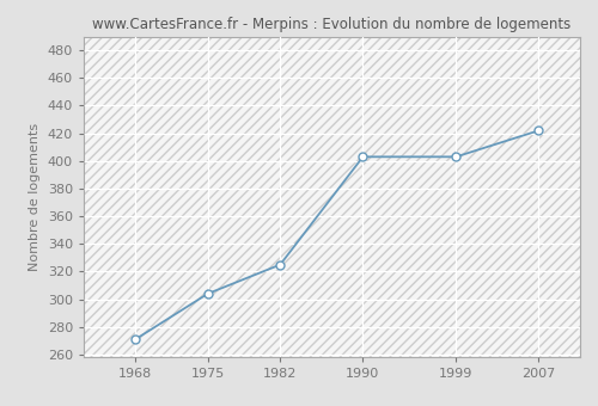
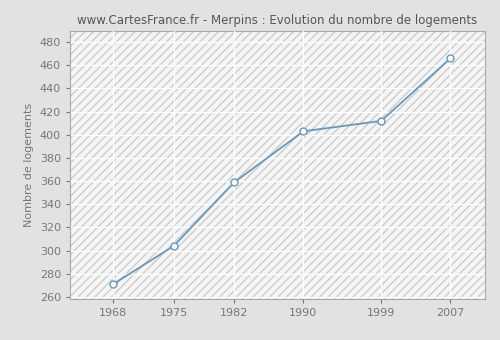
1982: 325 -> 359
1999: 403 -> 412
2007: 422 -> 466
